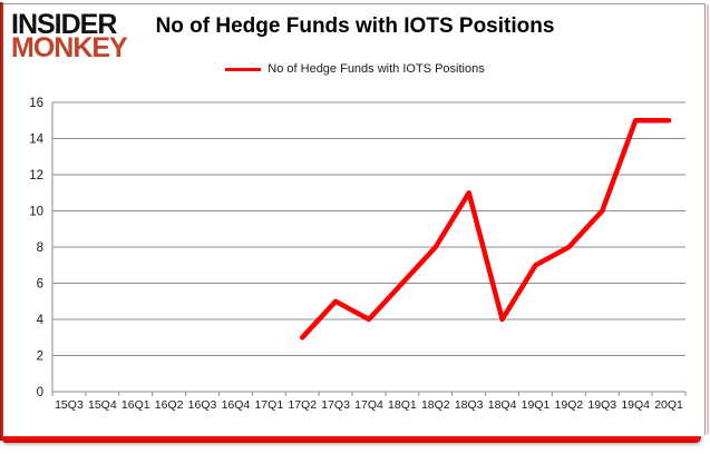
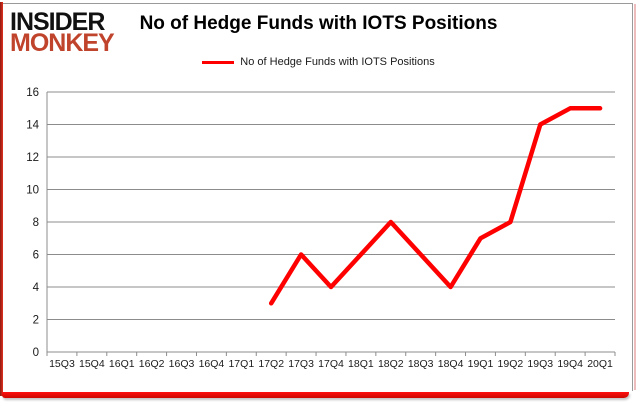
17Q3: 5 -> 6
18Q3: 11 -> 6
19Q3: 10 -> 14
